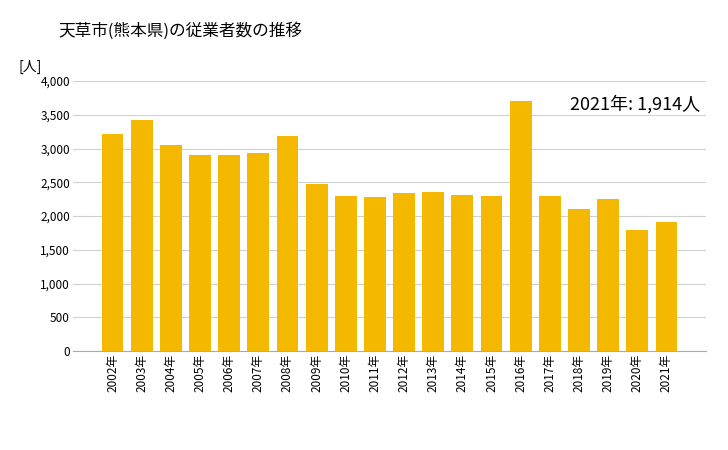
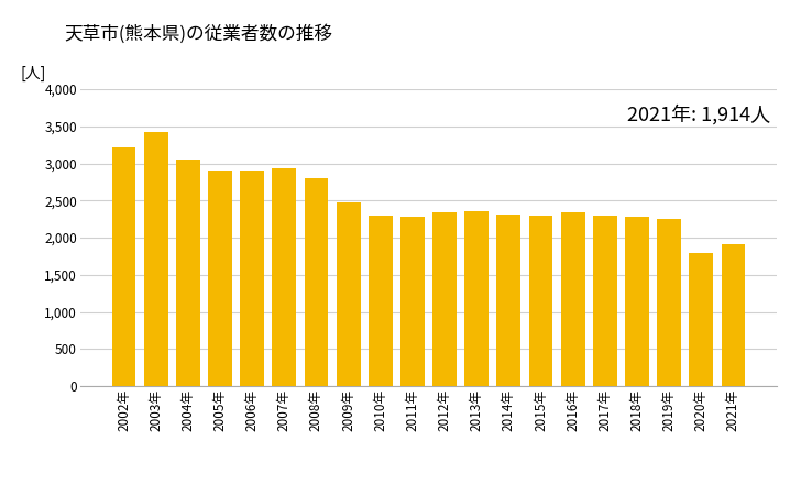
2008年: 3,180 -> 2,800
2016年: 3,700 -> 2,340
2018年: 2,100 -> 2,280
